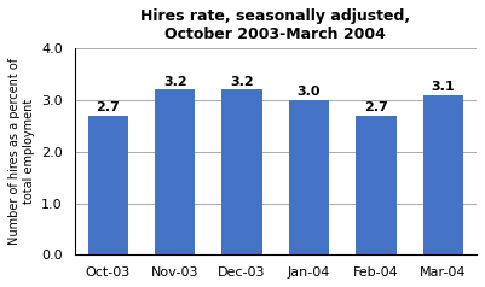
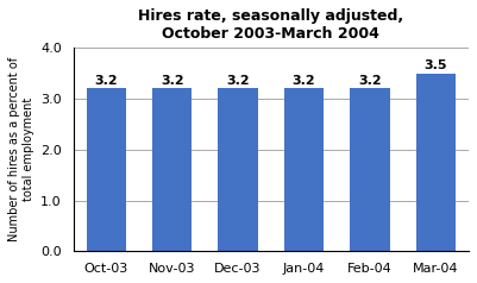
Oct-03: 2.7 -> 3.2
Jan-04: 3.0 -> 3.2
Feb-04: 2.7 -> 3.2
Mar-04: 3.1 -> 3.5
